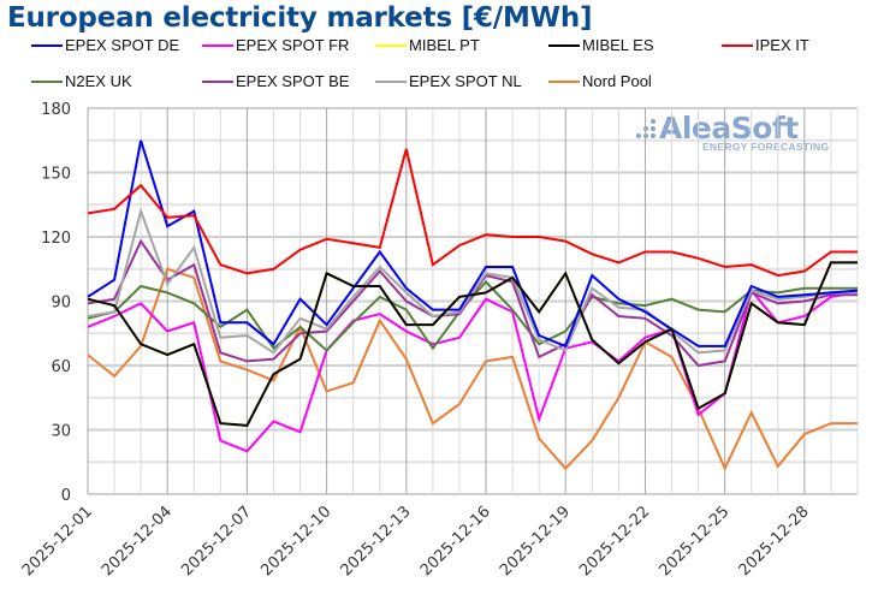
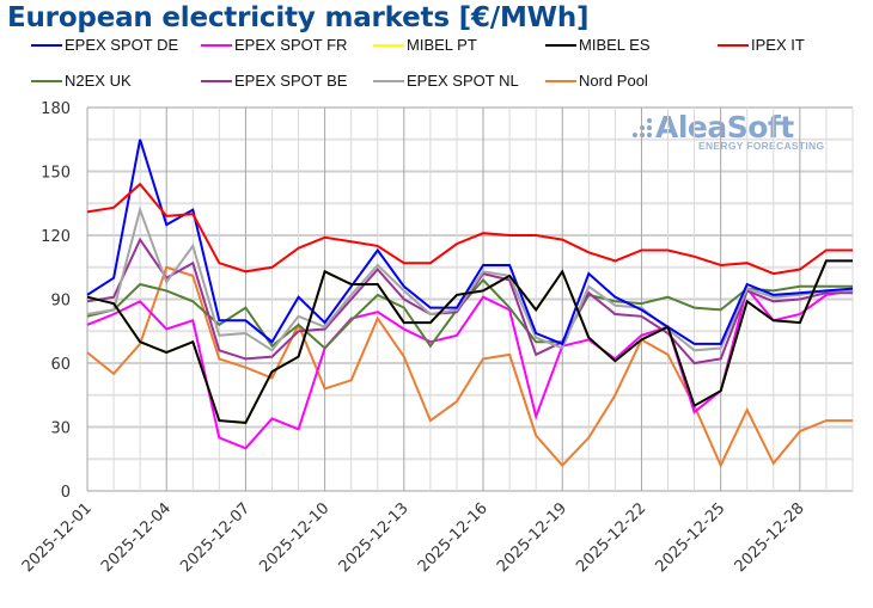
IPEX IT/2025-12-13: 161 -> 107
N2EX UK/2025-12-19: 76 -> 70
